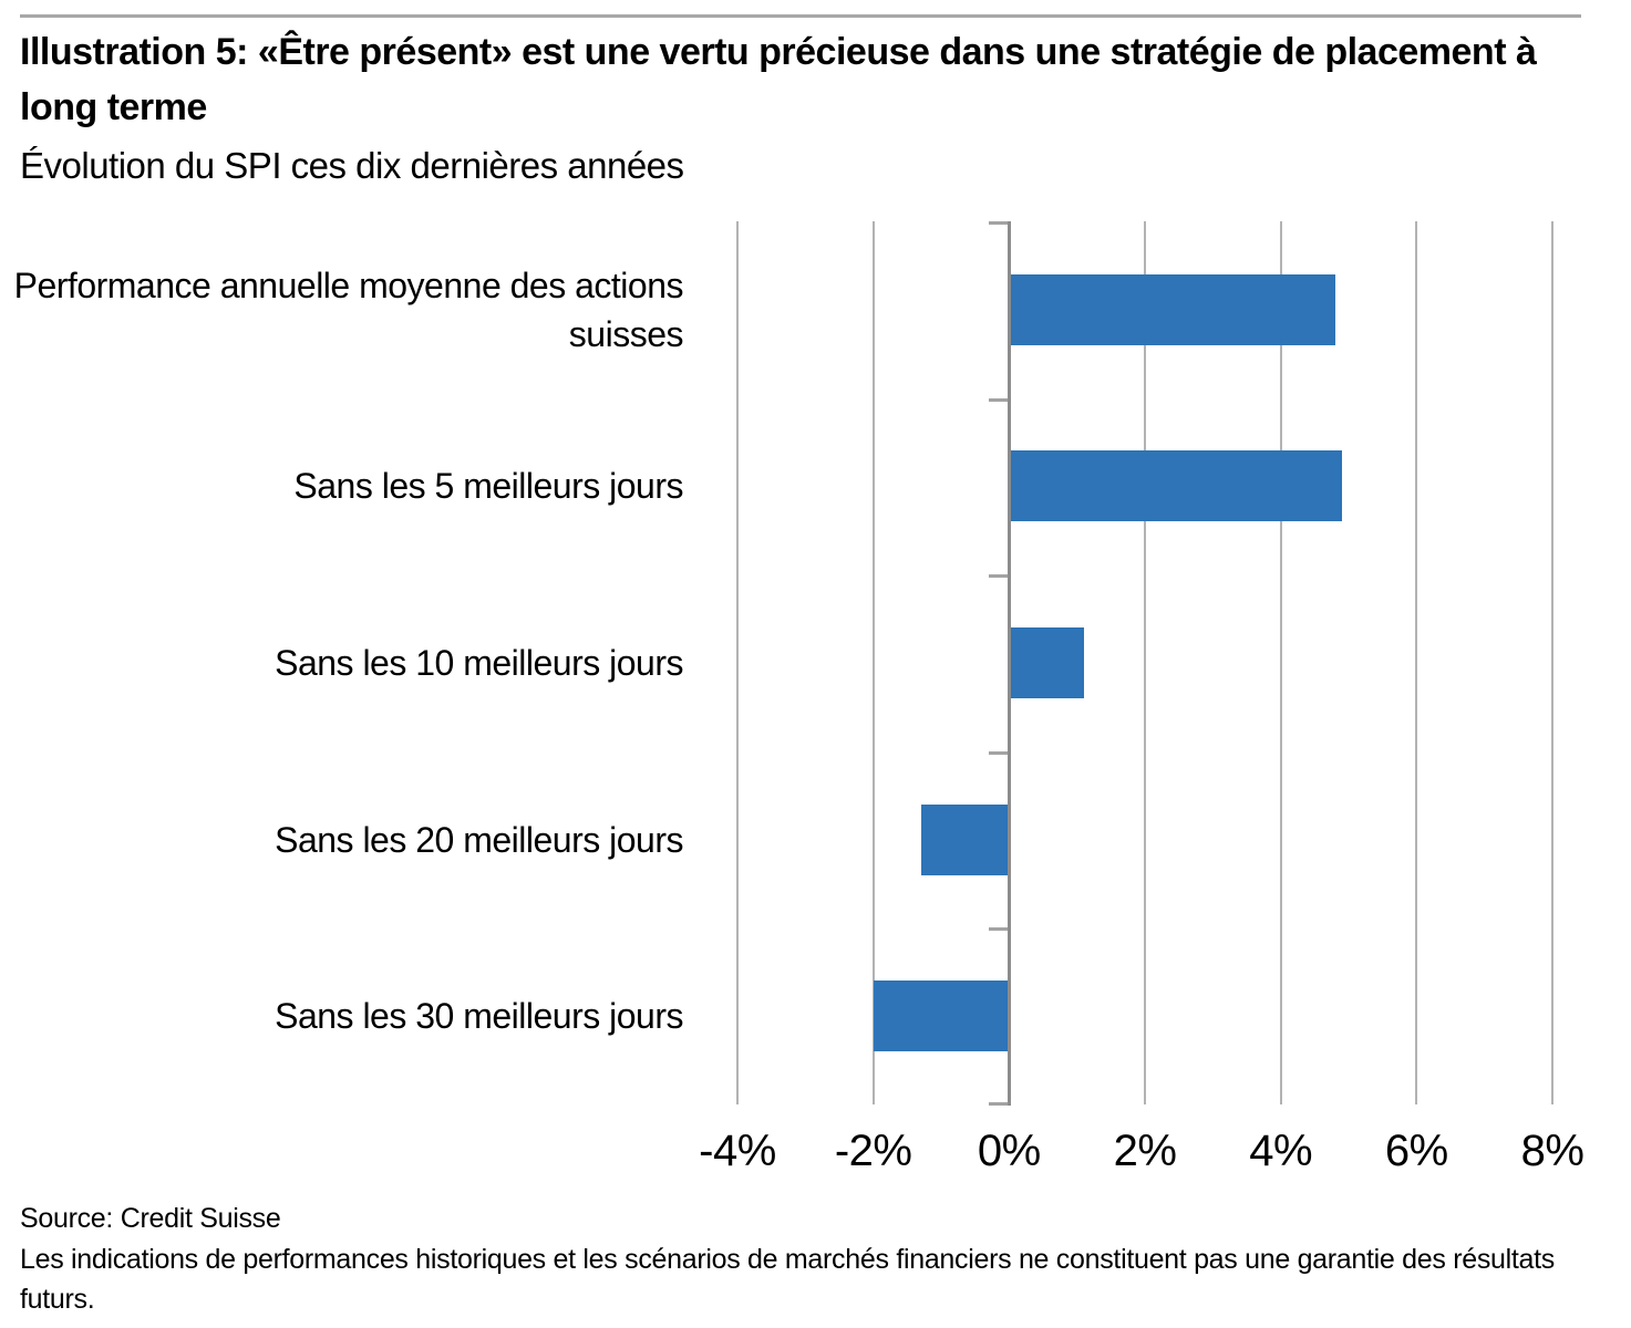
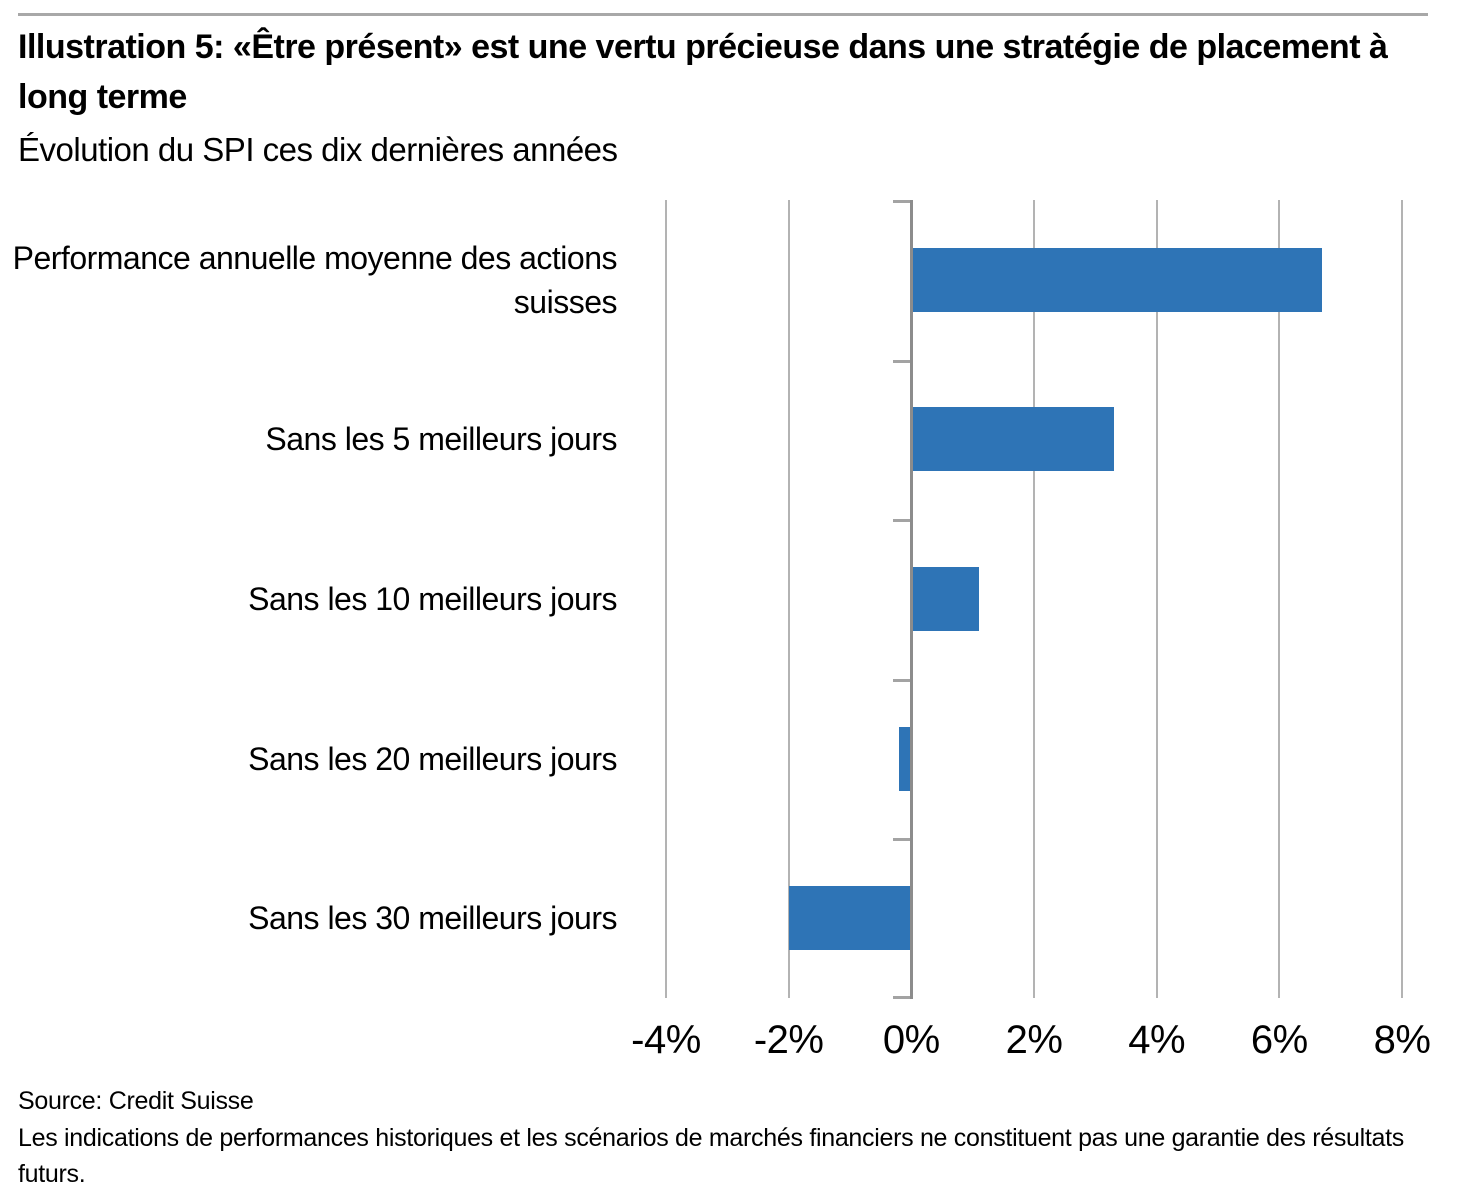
Performance annuelle moyenne des actions suisses: 4.8% -> 6.7%
Sans les 5 meilleurs jours: 4.9% -> 3.3%
Sans les 20 meilleurs jours: -1.3% -> -0.2%
